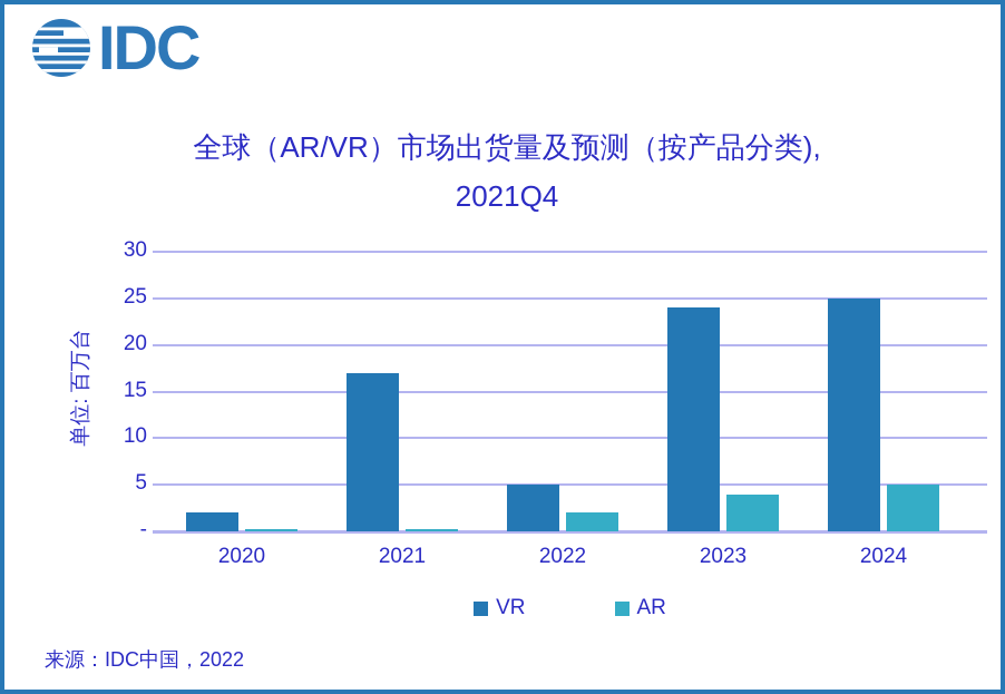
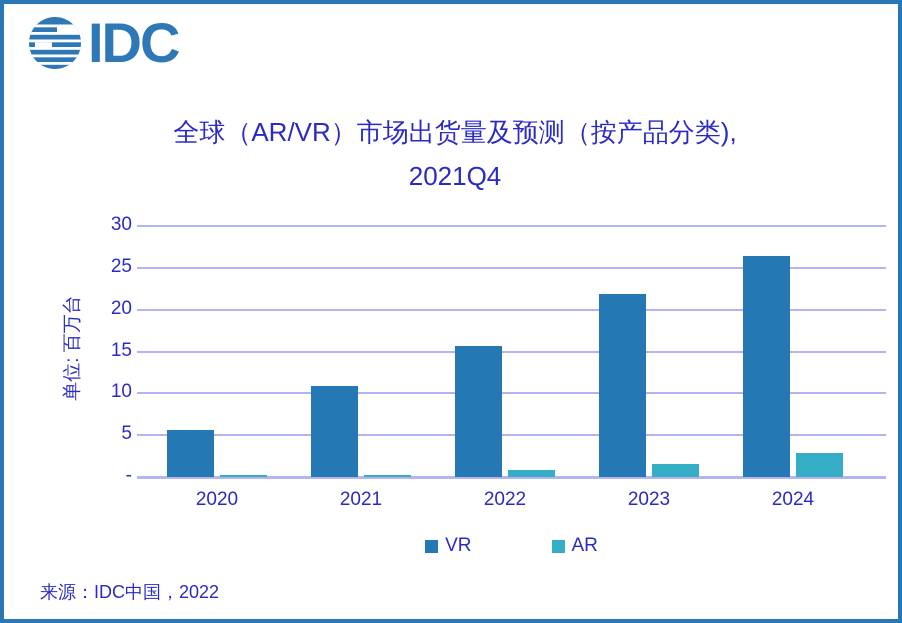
VR/2020: 2 -> 6
VR/2021: 17 -> 11
VR/2022: 5 -> 16
AR/2022: 2 -> 1
VR/2023: 24 -> 22
AR/2023: 4 -> 2
VR/2024: 25 -> 26
AR/2024: 5 -> 3
